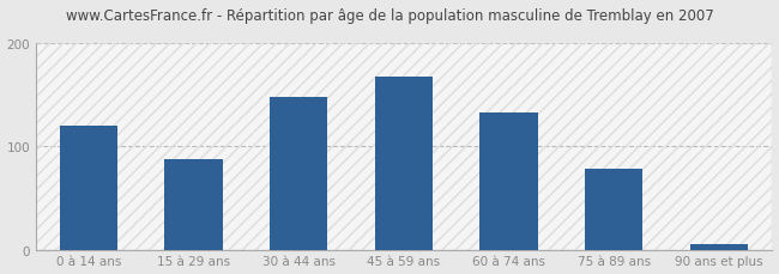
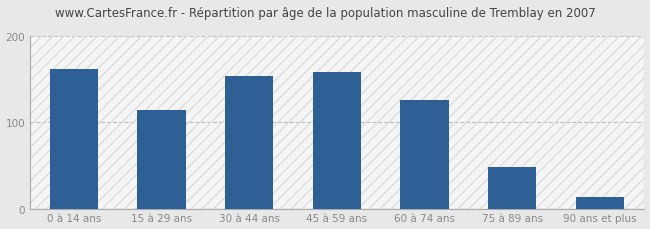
0 à 14 ans: 120 -> 162
15 à 29 ans: 88 -> 114
30 à 44 ans: 148 -> 154
45 à 59 ans: 168 -> 158
60 à 74 ans: 133 -> 126
75 à 89 ans: 78 -> 48
90 ans et plus: 5 -> 14
